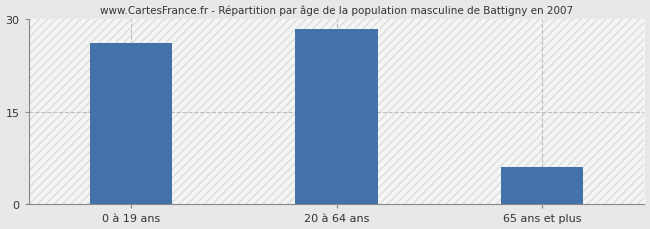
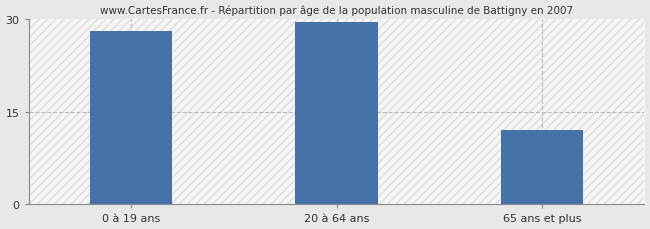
0 à 19 ans: 26.0 -> 28.0
20 à 64 ans: 28.4 -> 29.5
65 ans et plus: 6.0 -> 12.0
